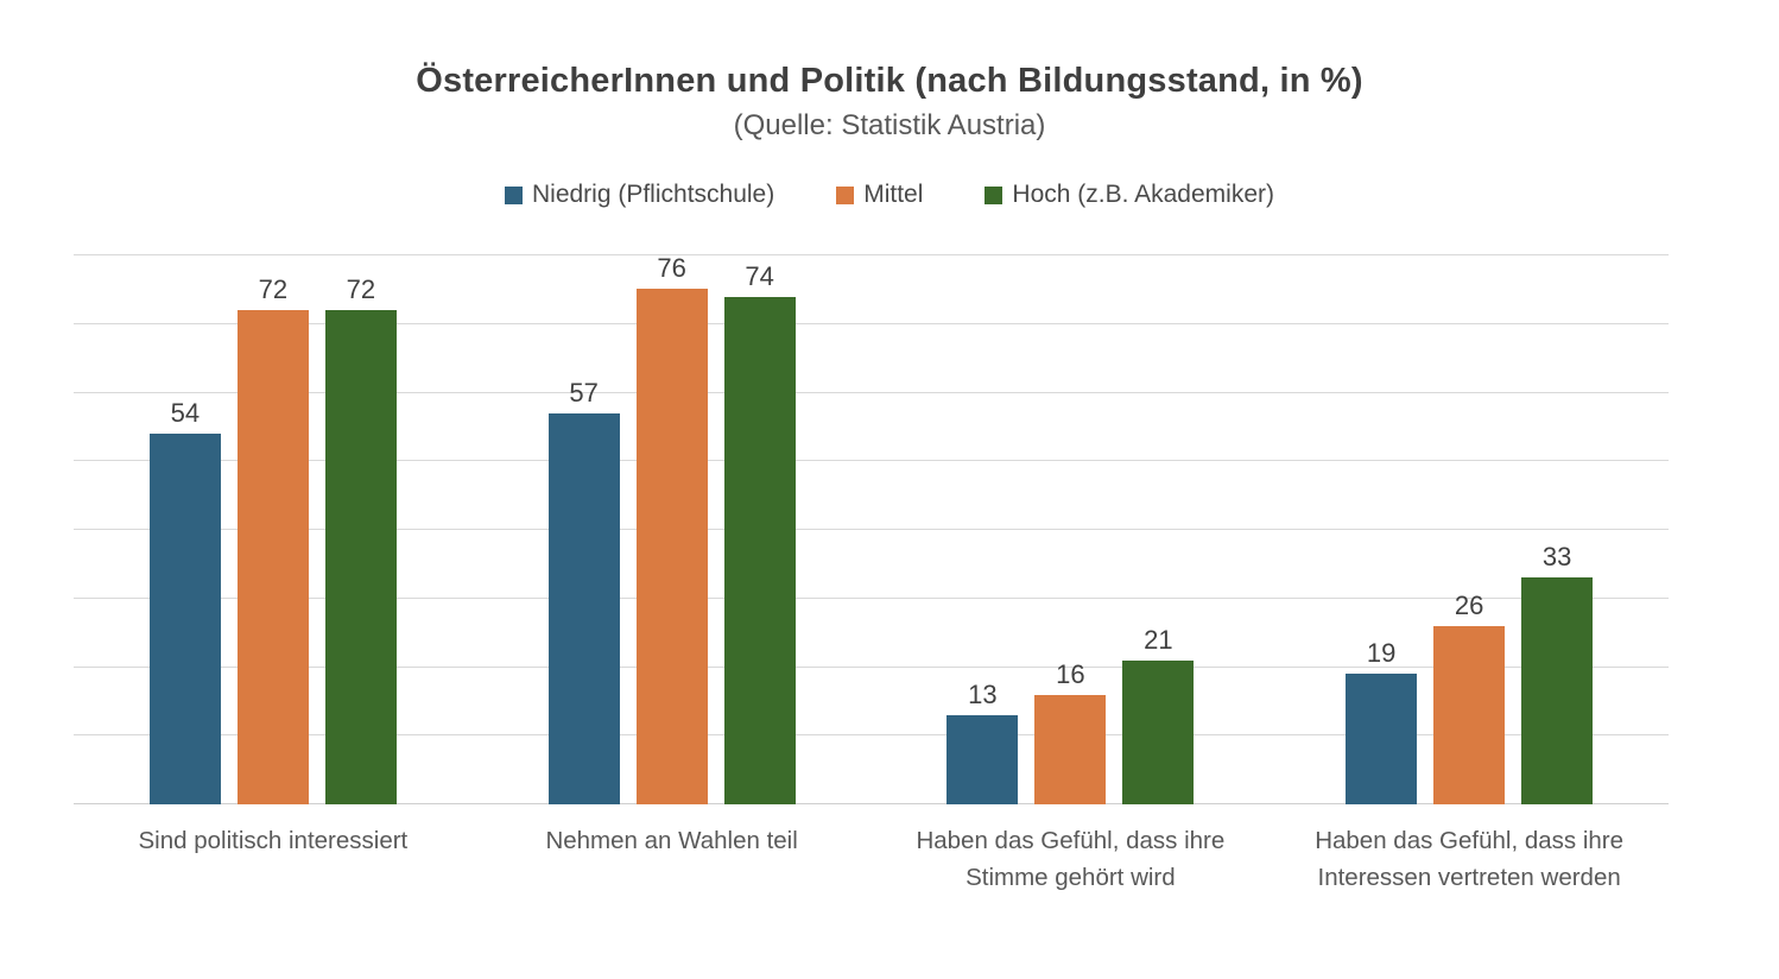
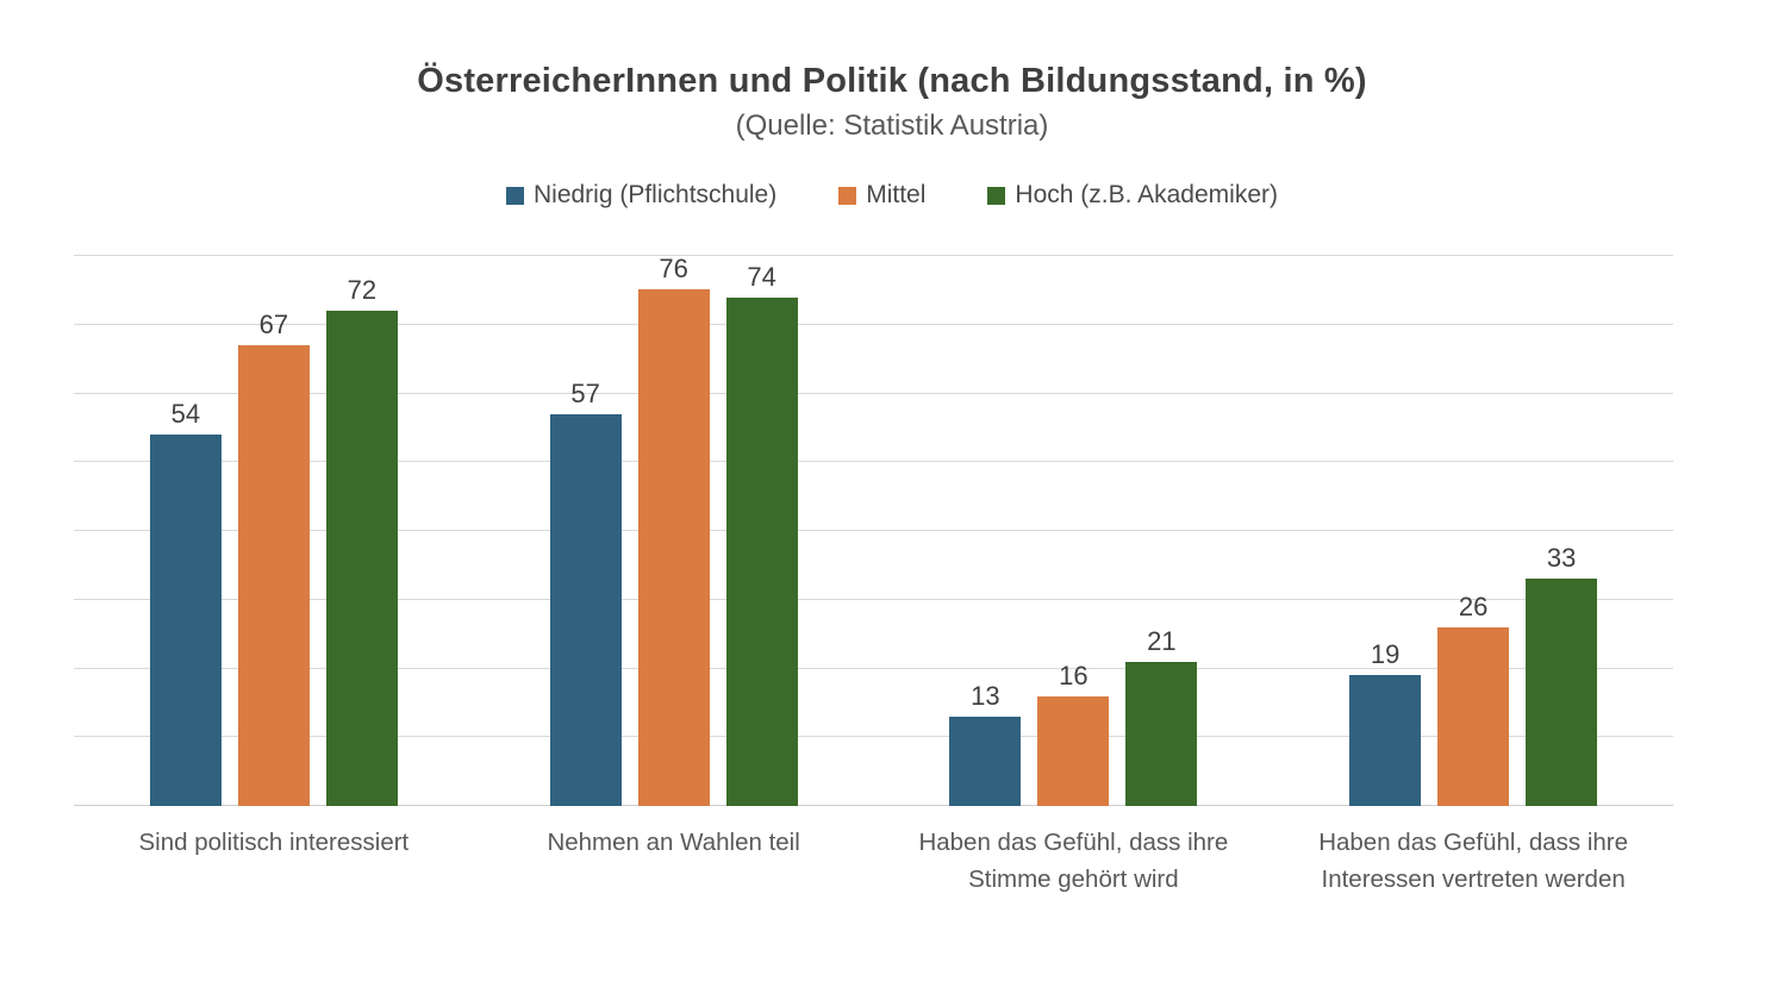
Mittel/Sind politisch interessiert: 72 -> 67
